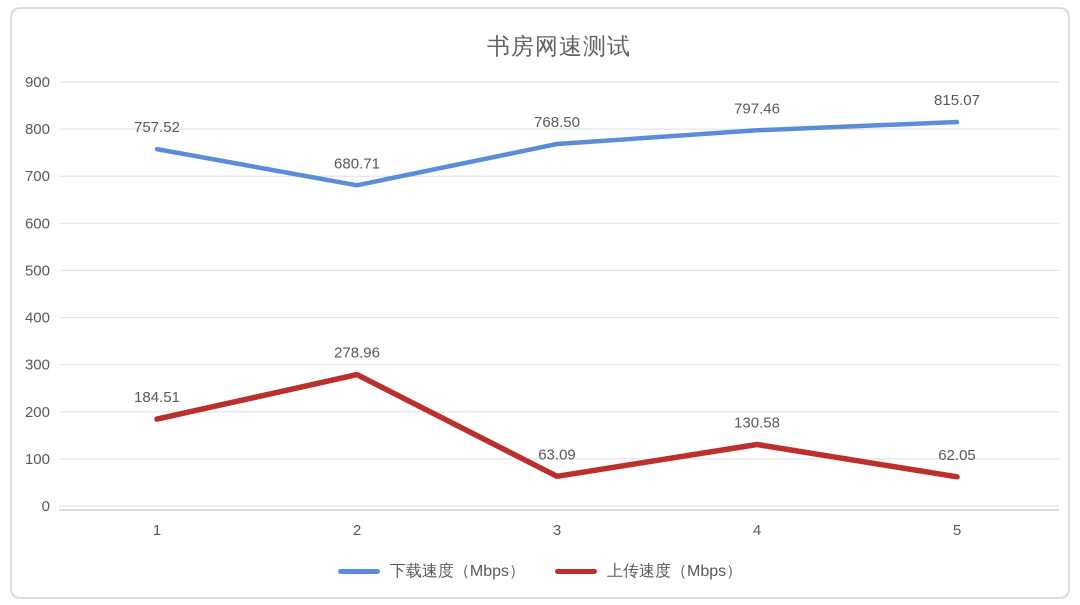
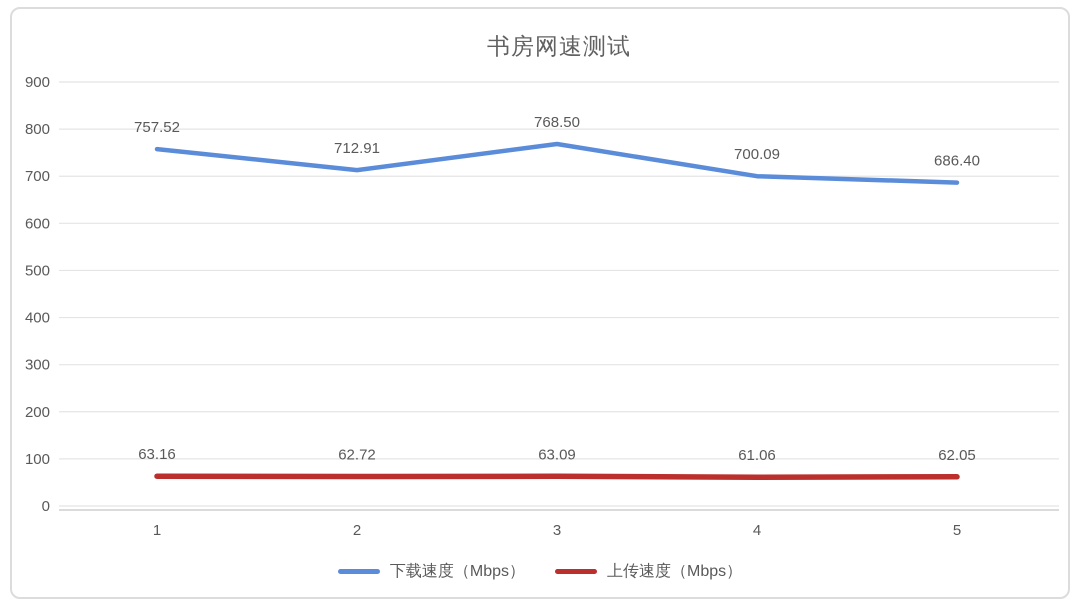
上传速度（Mbps）/1: 184.51 -> 63.16
下载速度（Mbps）/2: 680.71 -> 712.91
上传速度（Mbps）/2: 278.96 -> 62.72
下载速度（Mbps）/4: 797.46 -> 700.09
上传速度（Mbps）/4: 130.58 -> 61.06
下载速度（Mbps）/5: 815.07 -> 686.40
